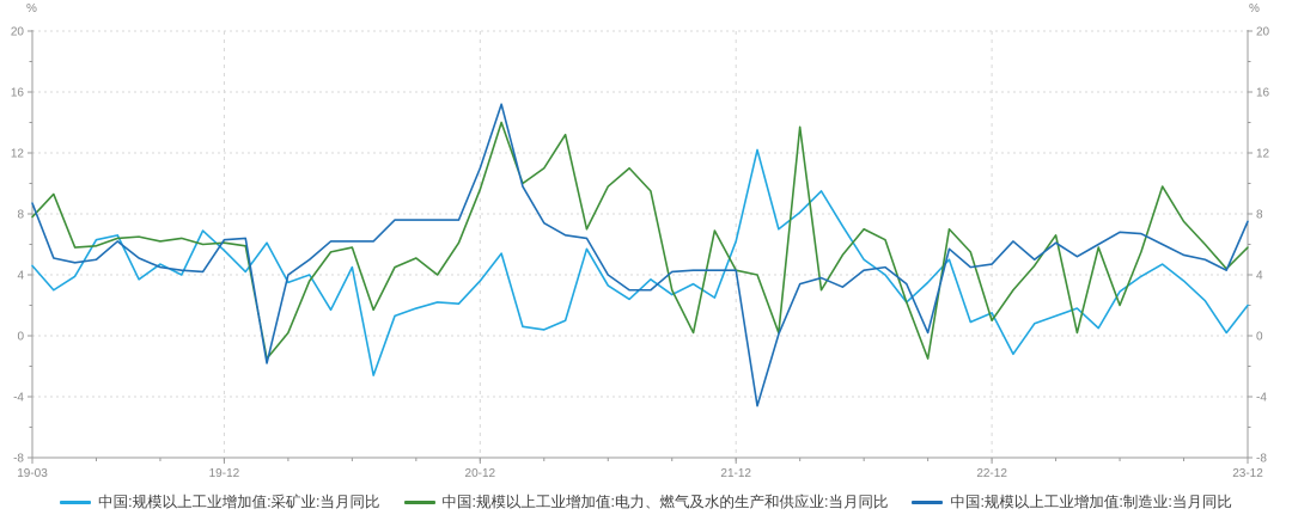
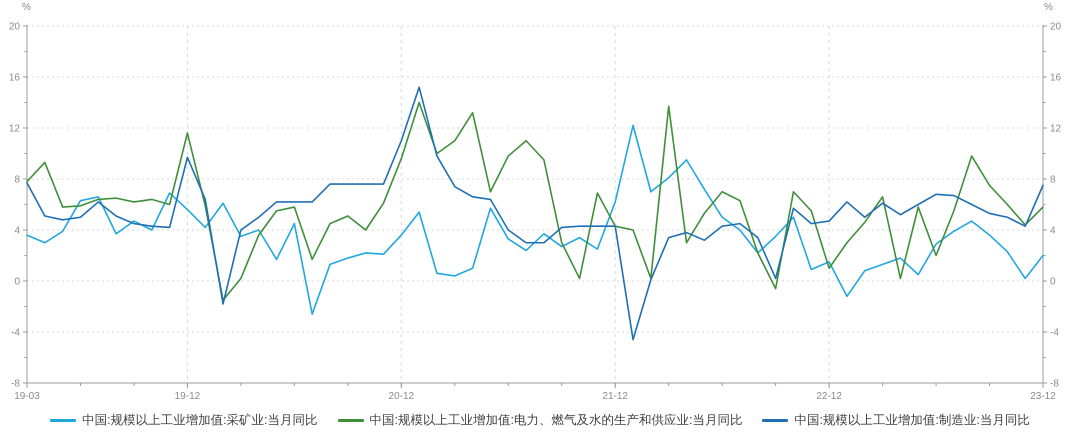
中国:规模以上工业增加值:采矿业:当月同比/19-03: 4.6 -> 3.6
中国:规模以上工业增加值:制造业:当月同比/19-03: 8.7 -> 7.7
中国:规模以上工业增加值:电力、燃气及水的生产和供应业:当月同比/19-12: 6.1 -> 11.6
中国:规模以上工业增加值:制造业:当月同比/19-12: 6.3 -> 9.7
中国:规模以上工业增加值:电力、燃气及水的生产和供应业:当月同比/22-12: -1.5 -> -0.6
